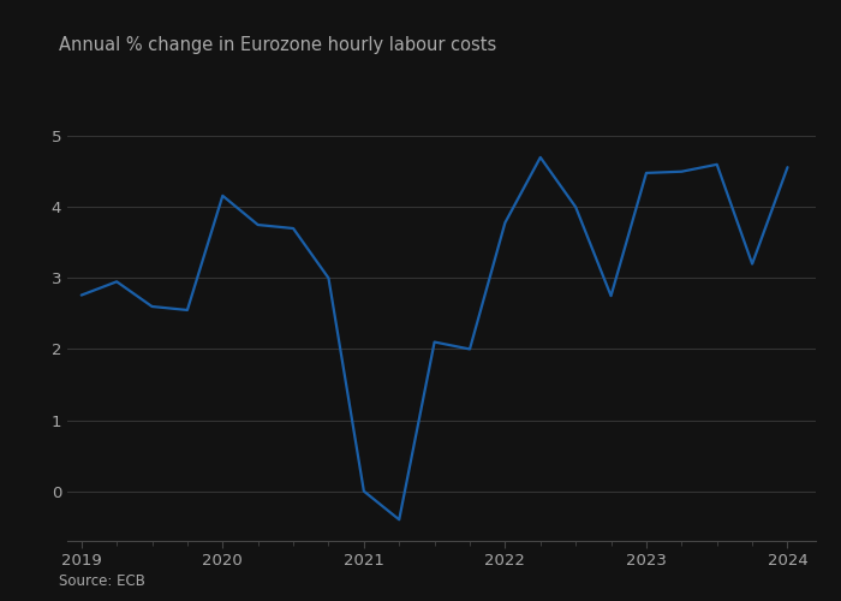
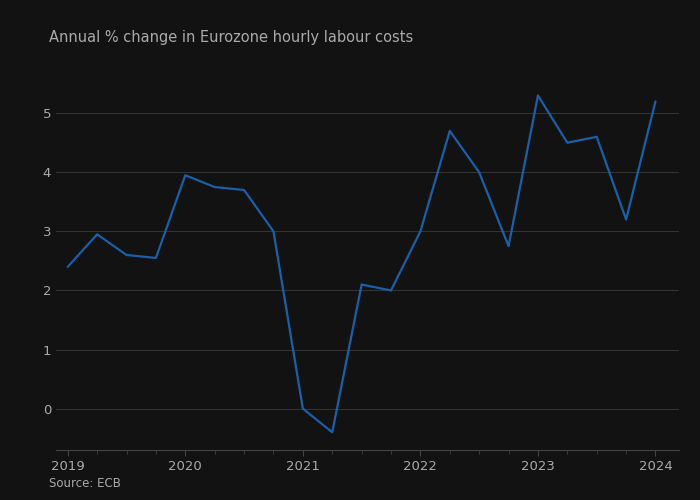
2019: 2.76 -> 2.40
2020: 4.16 -> 3.95
2022: 3.78 -> 3.00
2023: 4.48 -> 5.30
2024: 4.56 -> 5.20
